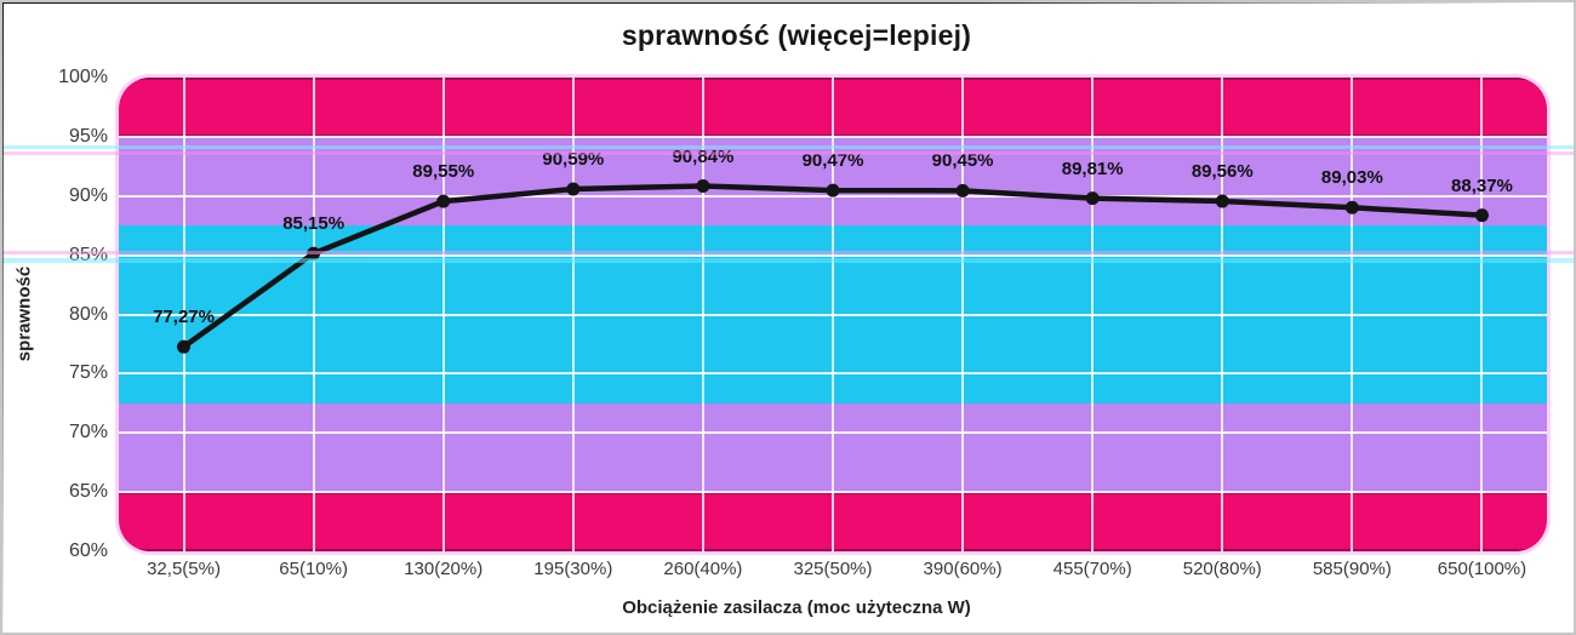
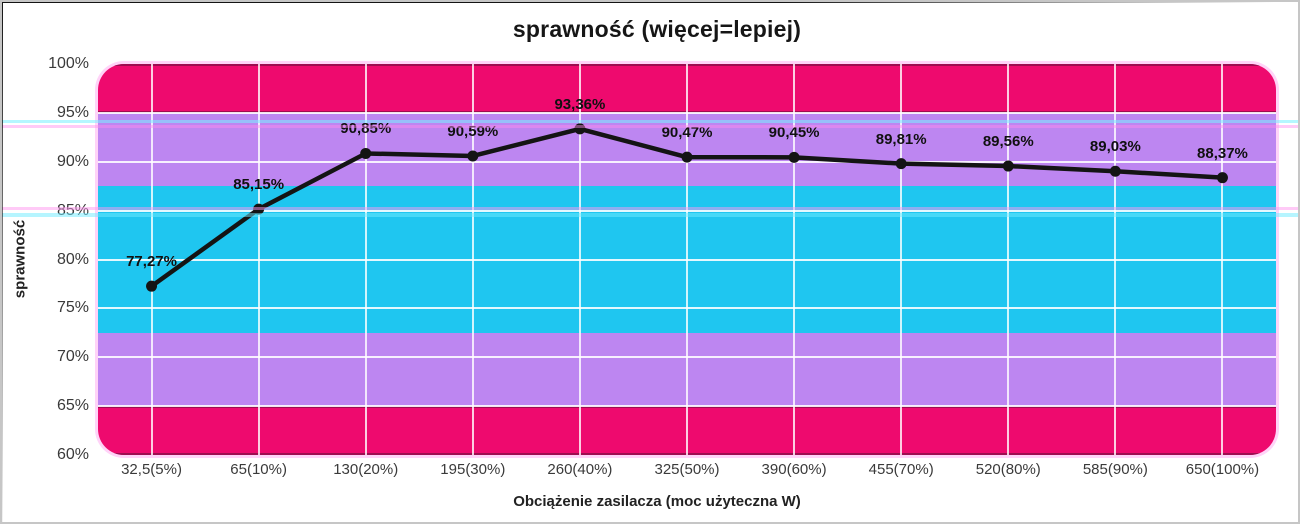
130(20%): 89,55% -> 90,85%
260(40%): 90,84% -> 93,36%
